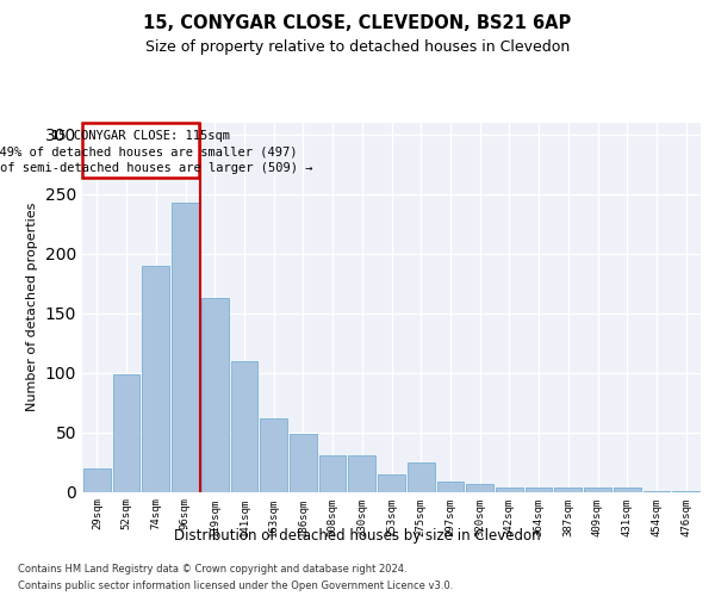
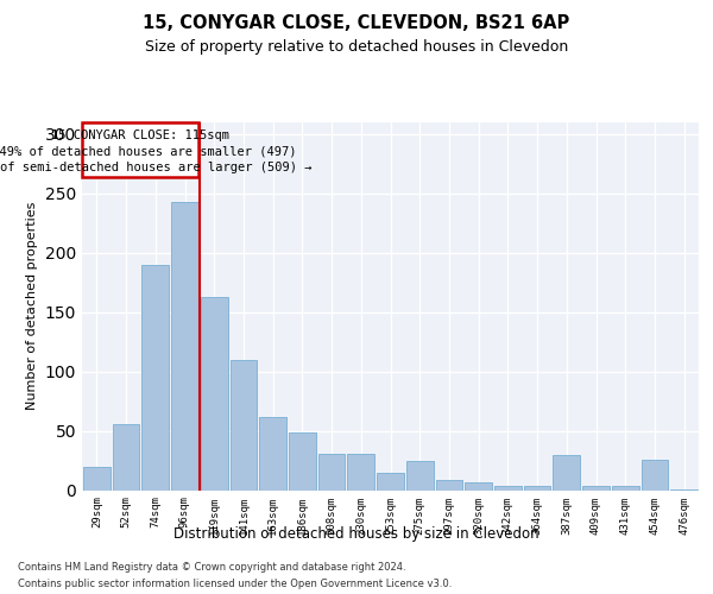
52sqm: 99 -> 56
387sqm: 4 -> 30
454sqm: 1 -> 26
